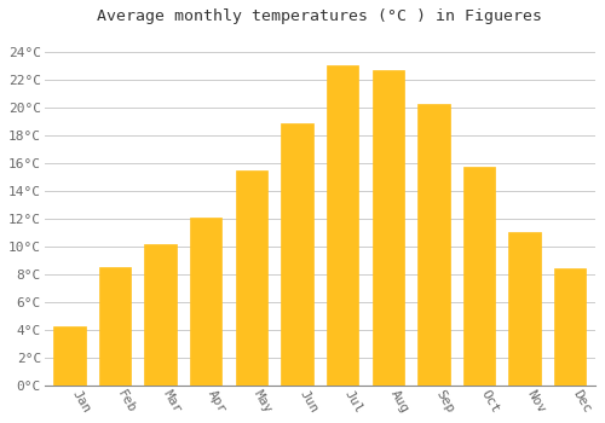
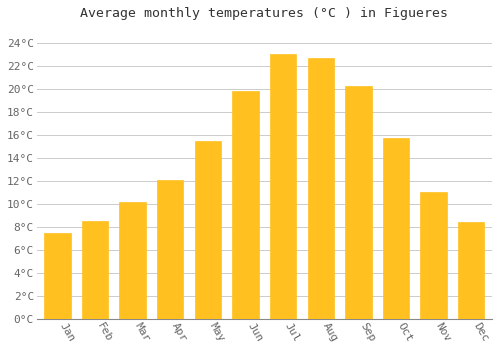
Jan: 4.3°C -> 7.5°C
Jun: 18.8°C -> 19.8°C
